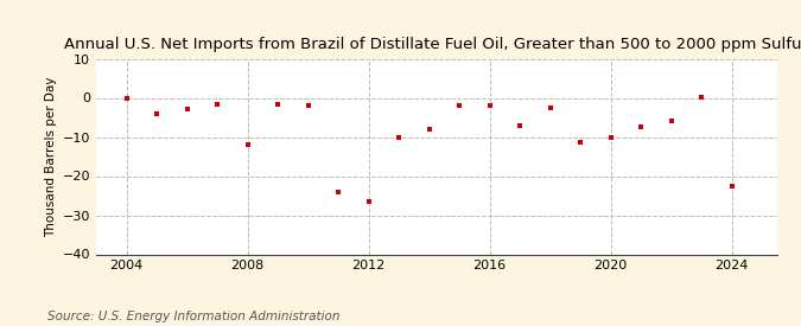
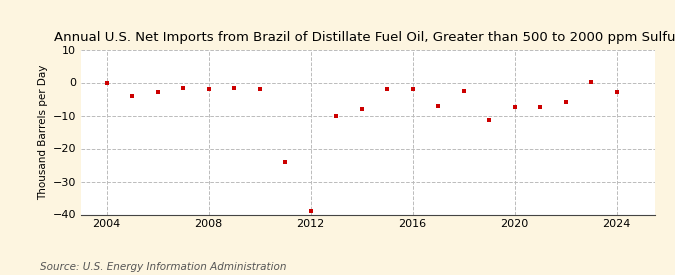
2008: -12.0 -> -2.0
2012: -26.5 -> -39.0
2020: -10.0 -> -7.5
2024: -22.5 -> -3.0
